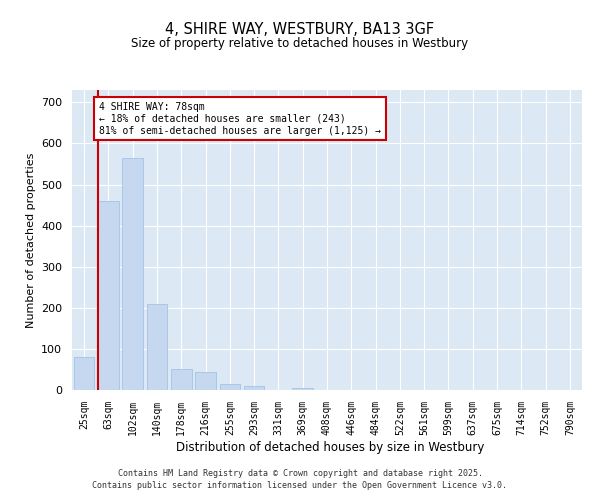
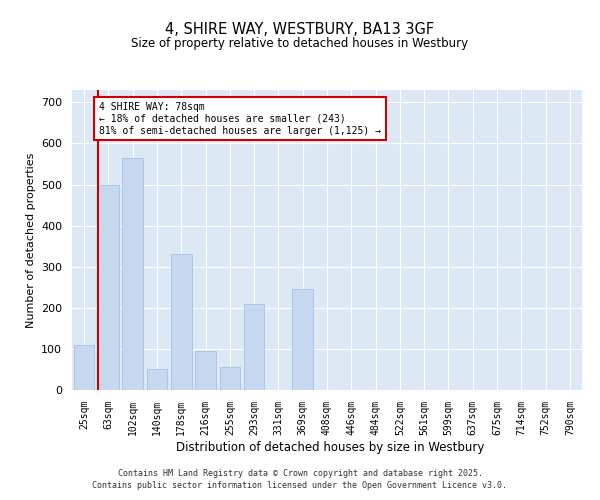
25sqm: 80 -> 110
63sqm: 460 -> 500
140sqm: 210 -> 50
178sqm: 50 -> 330
216sqm: 45 -> 95
255sqm: 15 -> 55
293sqm: 10 -> 210
369sqm: 5 -> 245
